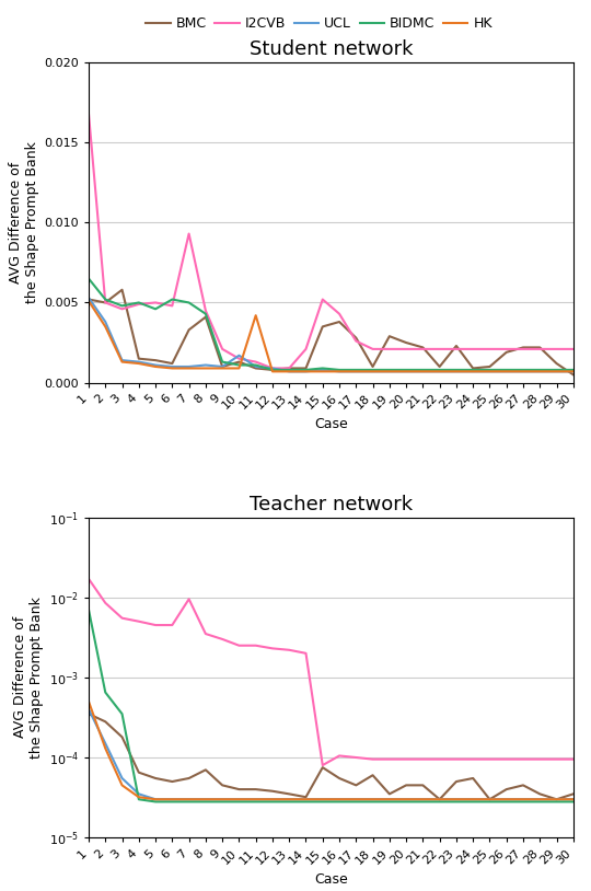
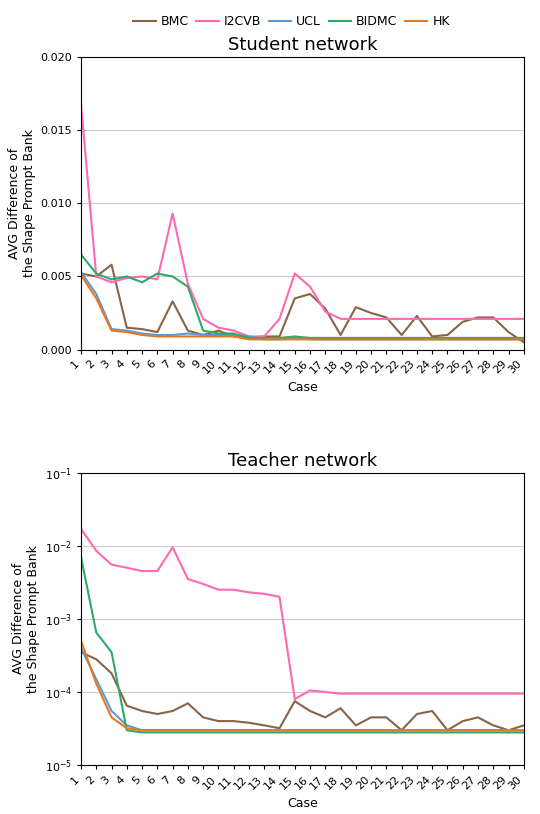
Student network/BMC/8: 0.0041 -> 0.0013
Student network/UCL/10: 0.0017 -> 0.0010
Student network/HK/11: 0.0042 -> 0.0009
